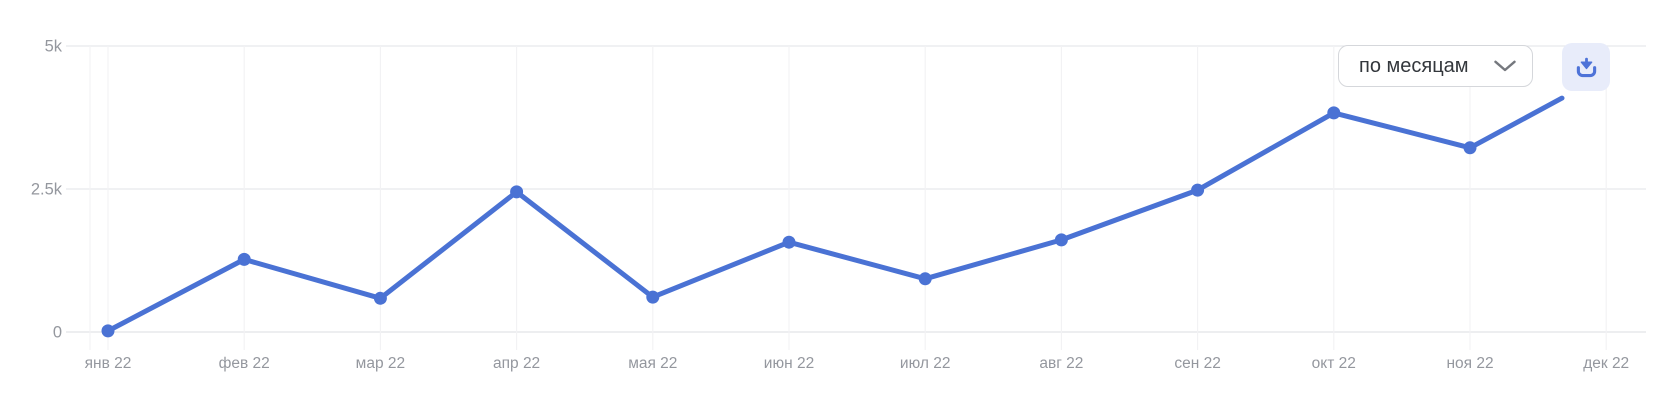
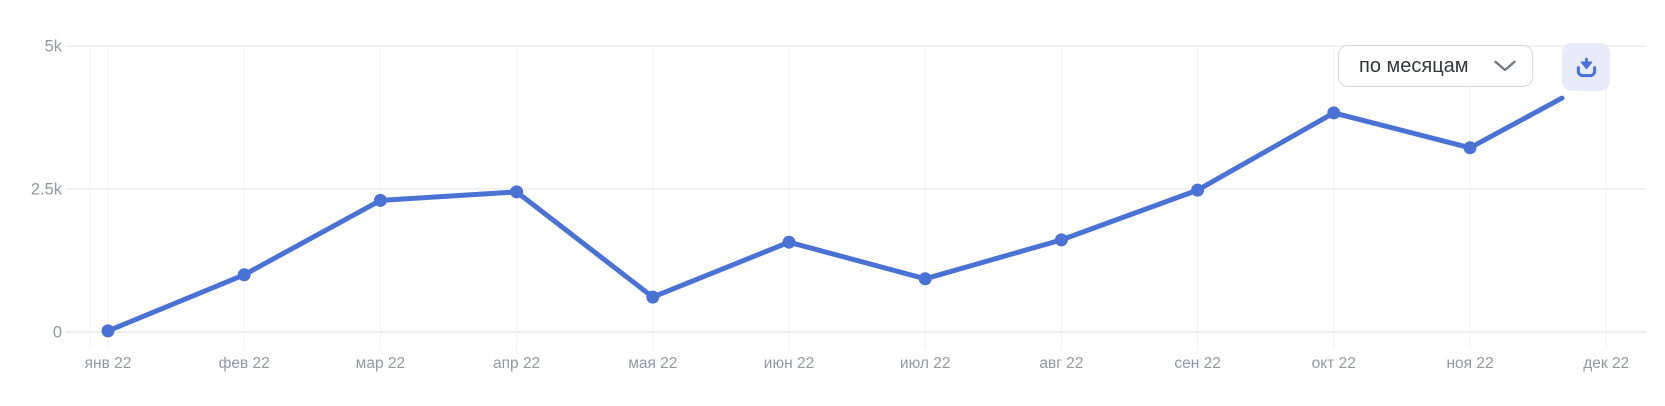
фев 22: 1.3k -> 1.0k
мар 22: 0.6k -> 2.3k
